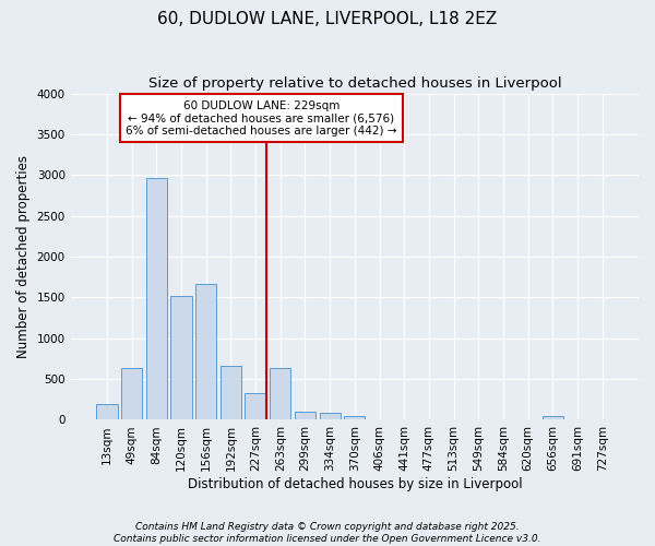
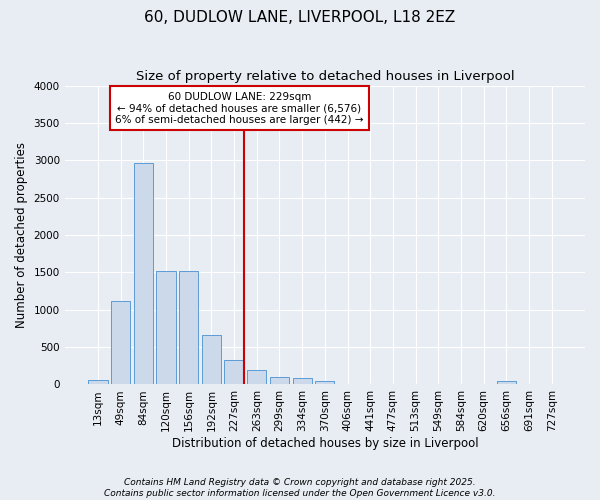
13sqm: 200 -> 60
49sqm: 640 -> 1120
156sqm: 1660 -> 1520
263sqm: 640 -> 190
